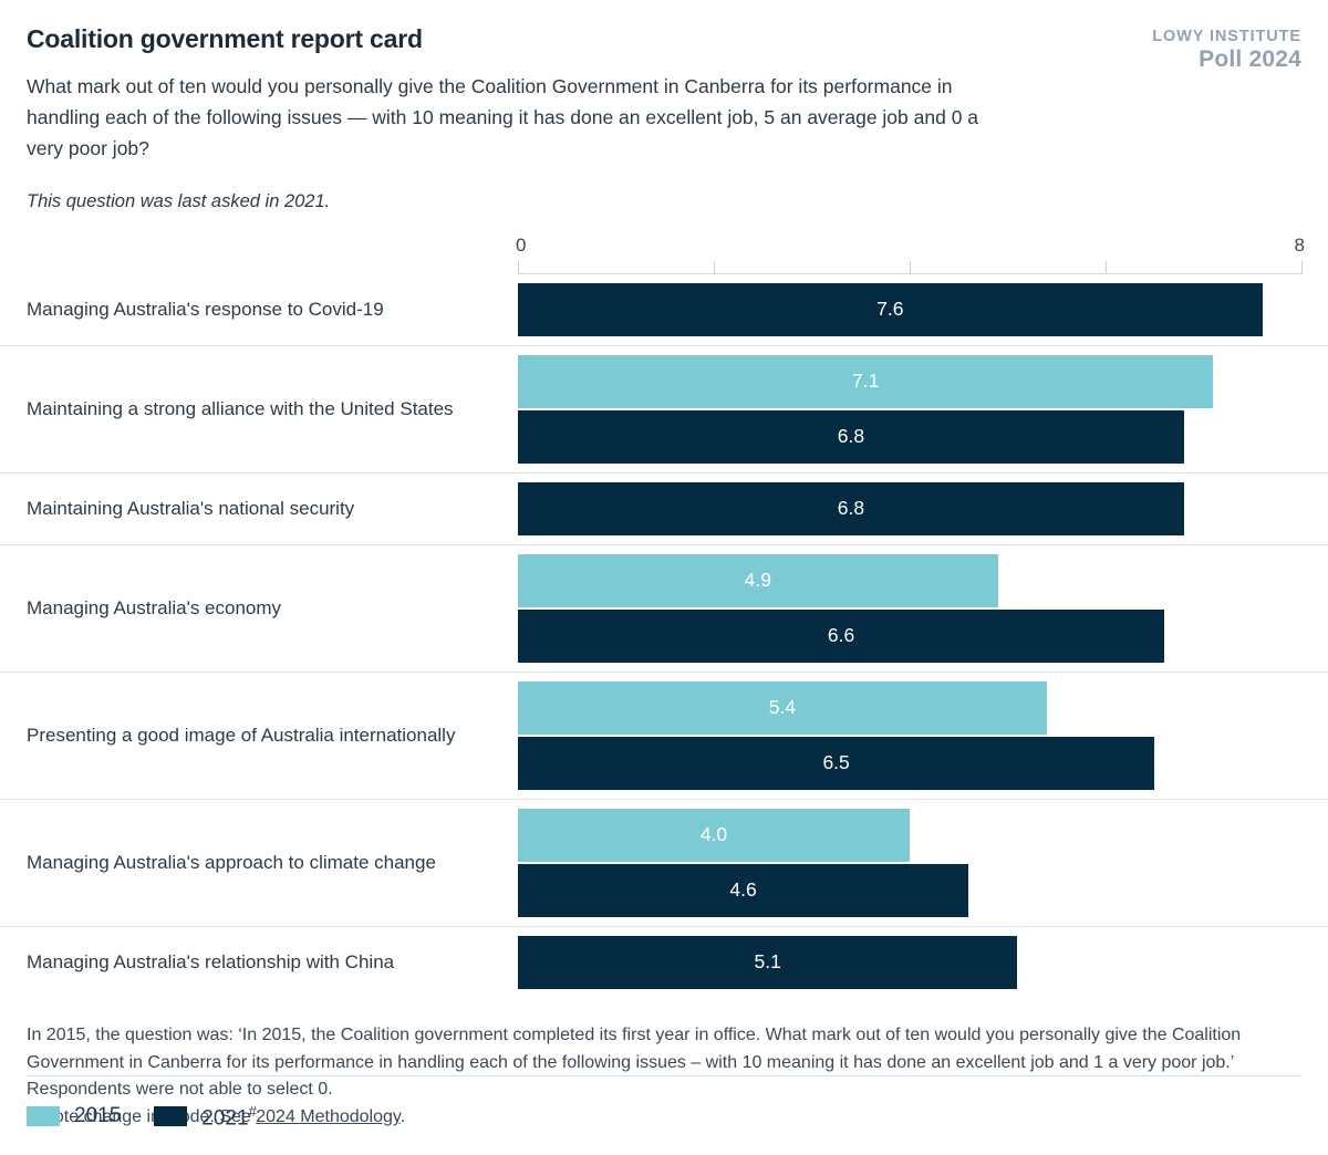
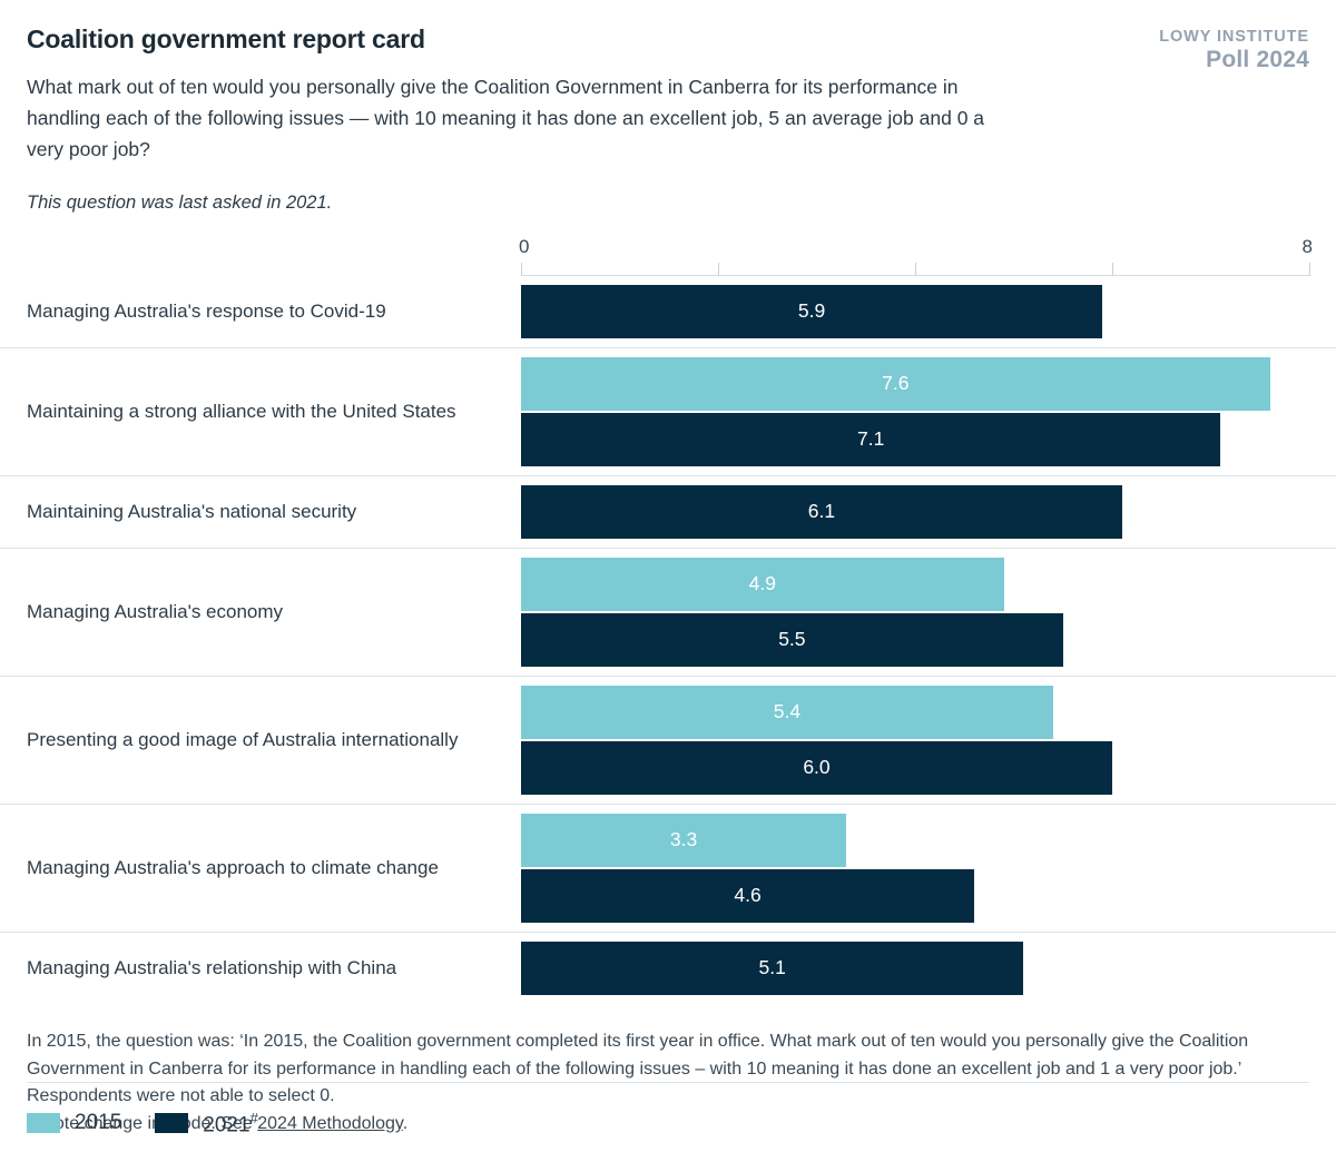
2021/Managing Australia's response to Covid-19: 7.6 -> 5.9
2015/Maintaining a strong alliance with the United States: 7.1 -> 7.6
2021/Maintaining a strong alliance with the United States: 6.8 -> 7.1
2021/Maintaining Australia's national security: 6.8 -> 6.1
2021/Managing Australia's economy: 6.6 -> 5.5
2021/Presenting a good image of Australia internationally: 6.5 -> 6.0
2015/Managing Australia's approach to climate change: 4.0 -> 3.3
